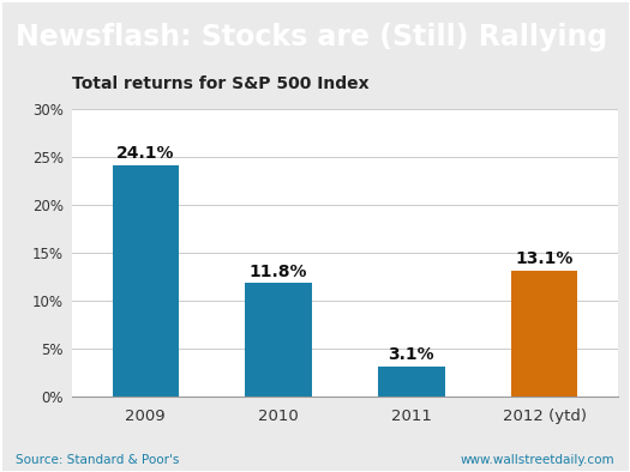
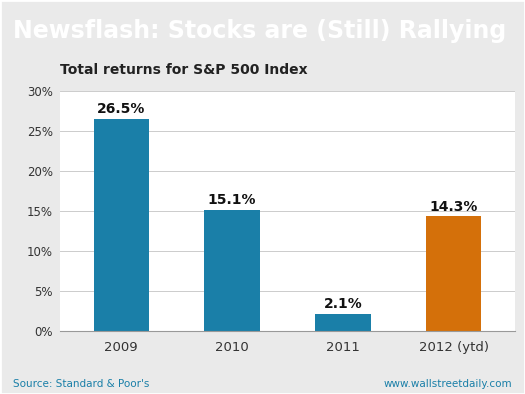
2009: 24.1% -> 26.5%
2010: 11.8% -> 15.1%
2011: 3.1% -> 2.1%
2012 (ytd): 13.1% -> 14.3%
